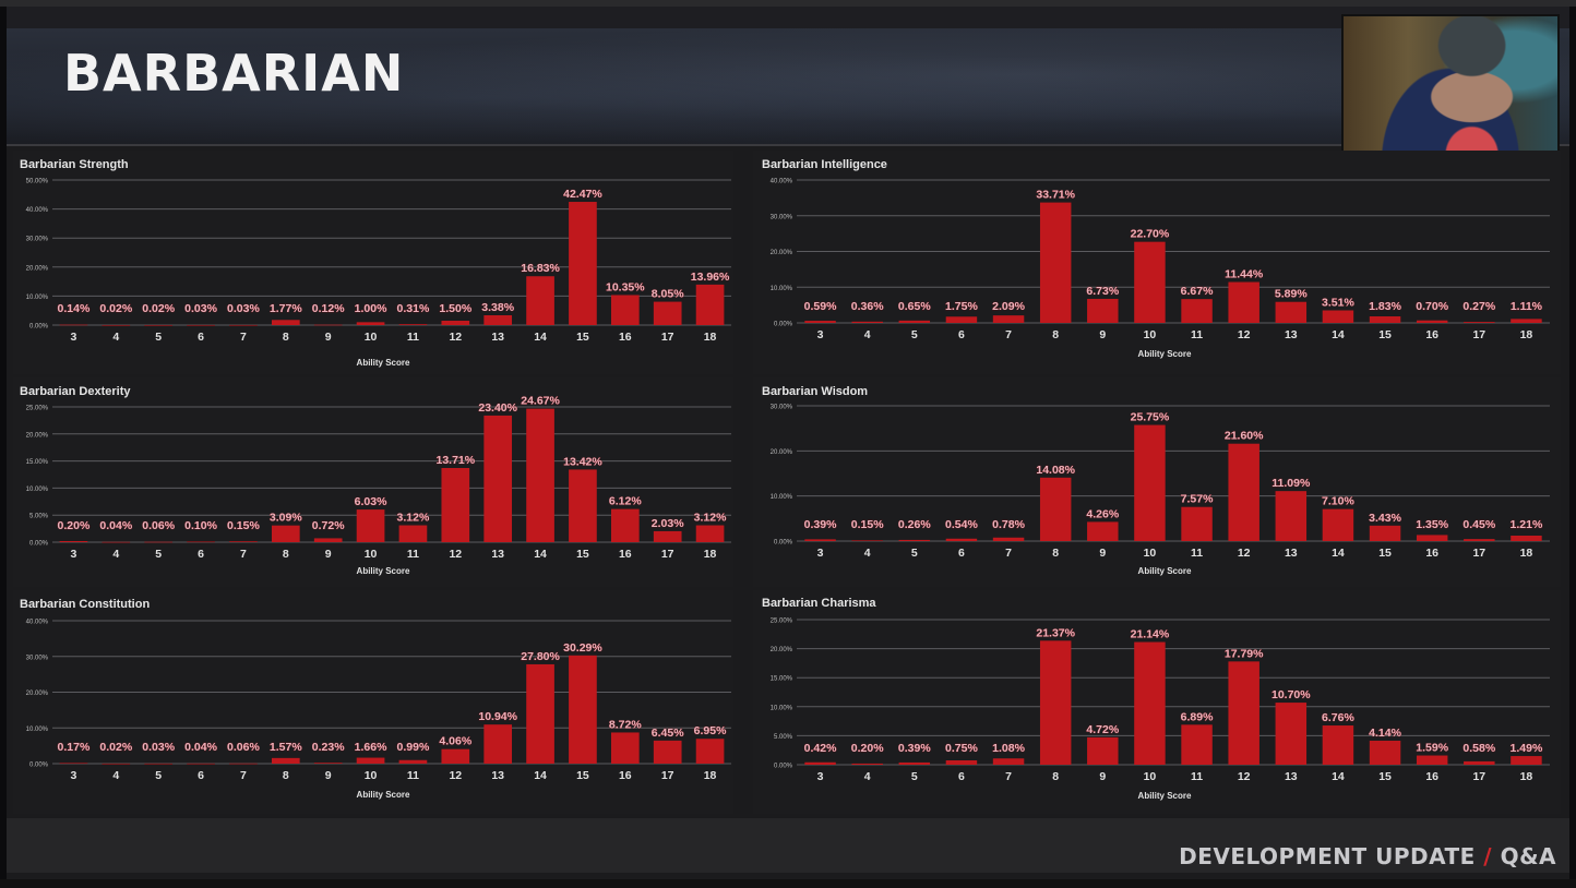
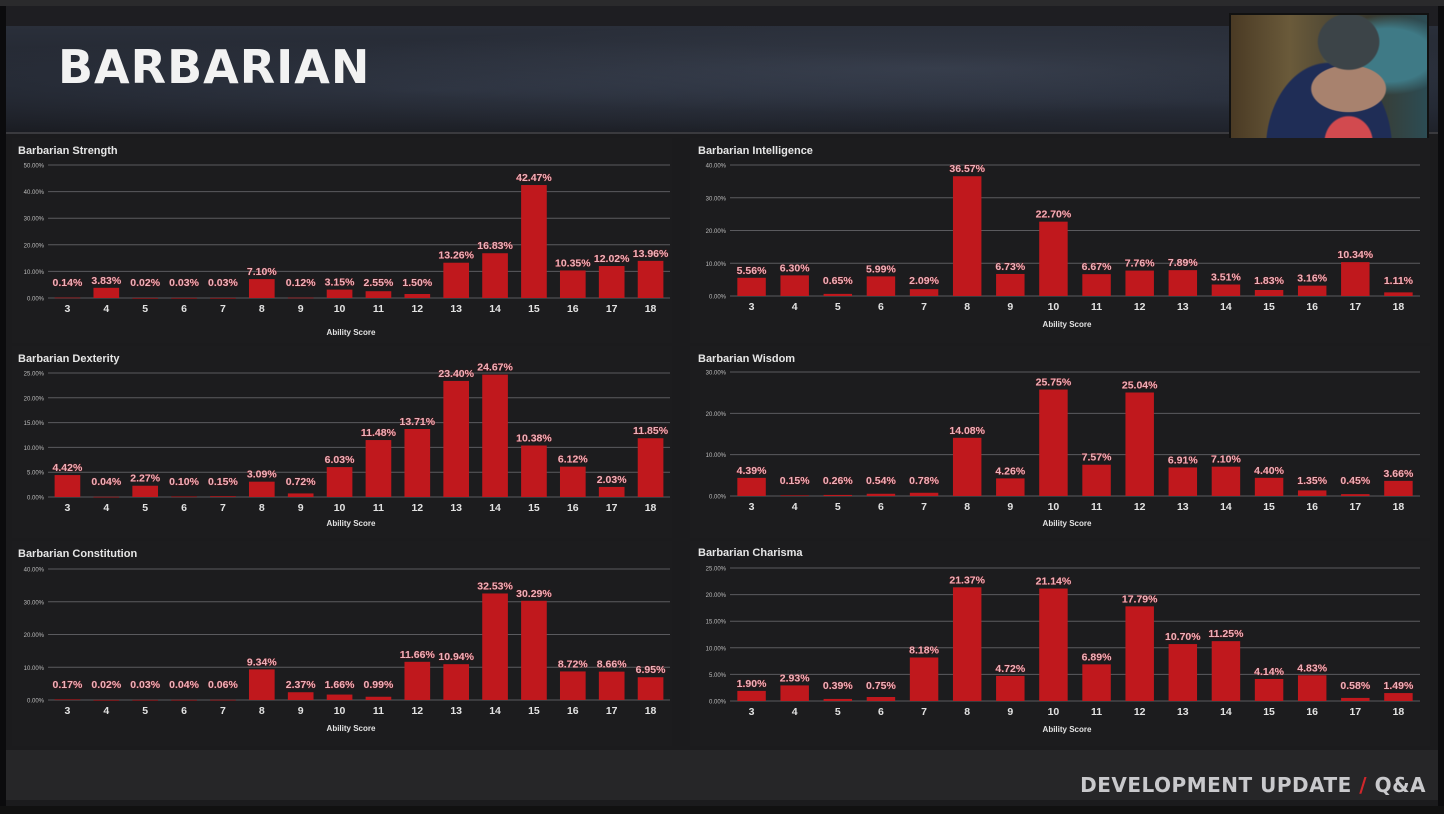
Barbarian Strength/4: 0.02% -> 3.83%
Barbarian Strength/8: 1.77% -> 7.10%
Barbarian Strength/10: 1.00% -> 3.15%
Barbarian Strength/11: 0.31% -> 2.55%
Barbarian Strength/13: 3.38% -> 13.26%
Barbarian Strength/17: 8.05% -> 12.02%
Barbarian Intelligence/3: 0.59% -> 5.56%
Barbarian Intelligence/4: 0.36% -> 6.30%
Barbarian Intelligence/6: 1.75% -> 5.99%
Barbarian Intelligence/8: 33.71% -> 36.57%
Barbarian Intelligence/12: 11.44% -> 7.76%
Barbarian Intelligence/13: 5.89% -> 7.89%
Barbarian Intelligence/16: 0.70% -> 3.16%
Barbarian Intelligence/17: 0.27% -> 10.34%
Barbarian Dexterity/3: 0.20% -> 4.42%
Barbarian Dexterity/5: 0.06% -> 2.27%
Barbarian Dexterity/11: 3.12% -> 11.48%
Barbarian Dexterity/15: 13.42% -> 10.38%
Barbarian Dexterity/18: 3.12% -> 11.85%
Barbarian Wisdom/3: 0.39% -> 4.39%
Barbarian Wisdom/12: 21.60% -> 25.04%
Barbarian Wisdom/13: 11.09% -> 6.91%
Barbarian Wisdom/15: 3.43% -> 4.40%
Barbarian Wisdom/18: 1.21% -> 3.66%
Barbarian Constitution/8: 1.57% -> 9.34%
Barbarian Constitution/9: 0.23% -> 2.37%
Barbarian Constitution/12: 4.06% -> 11.66%
Barbarian Constitution/14: 27.80% -> 32.53%
Barbarian Constitution/17: 6.45% -> 8.66%
Barbarian Charisma/3: 0.42% -> 1.90%
Barbarian Charisma/4: 0.20% -> 2.93%
Barbarian Charisma/7: 1.08% -> 8.18%
Barbarian Charisma/14: 6.76% -> 11.25%
Barbarian Charisma/16: 1.59% -> 4.83%
